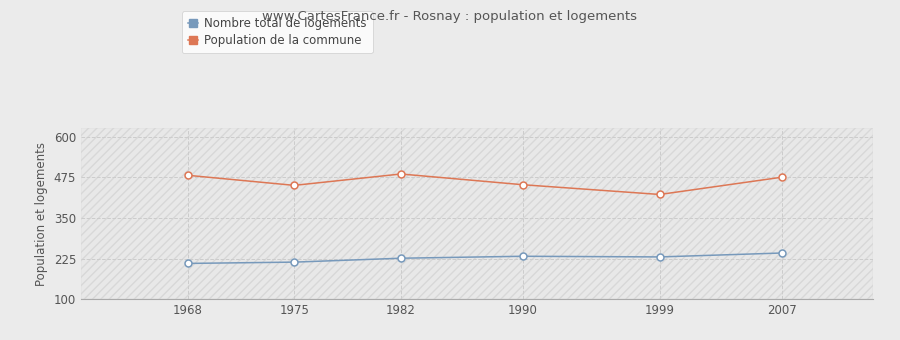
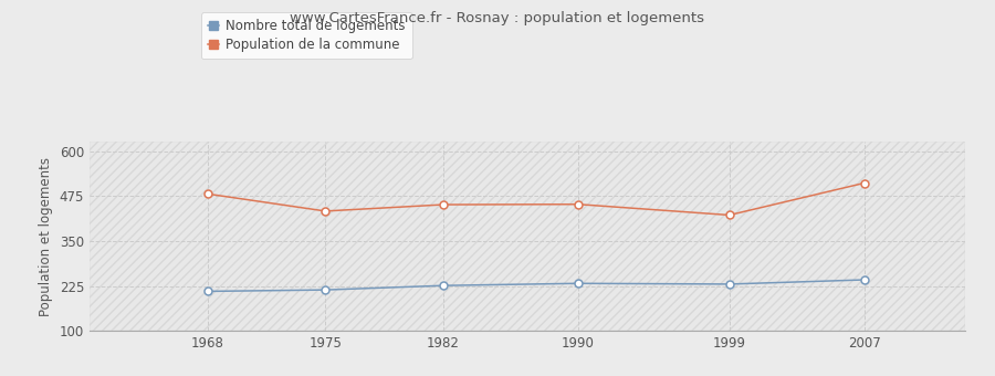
Population de la commune/1975: 450 -> 433
Population de la commune/1982: 485 -> 451
Population de la commune/2007: 475 -> 511
